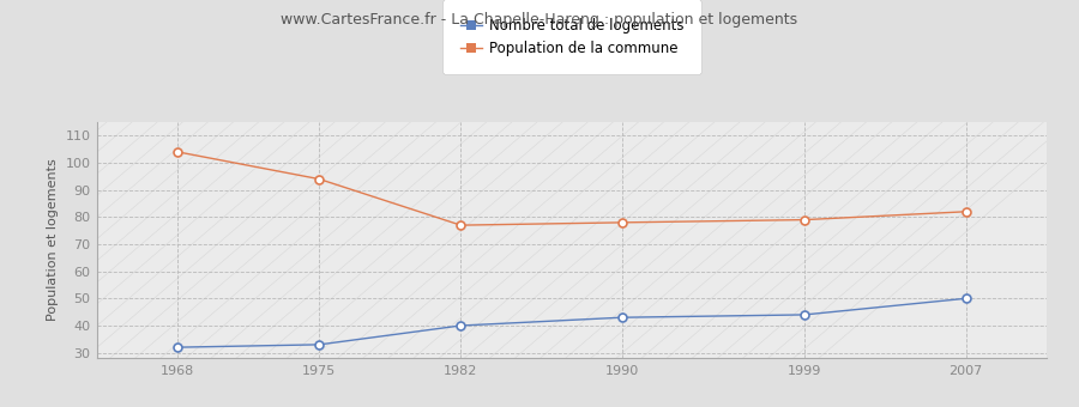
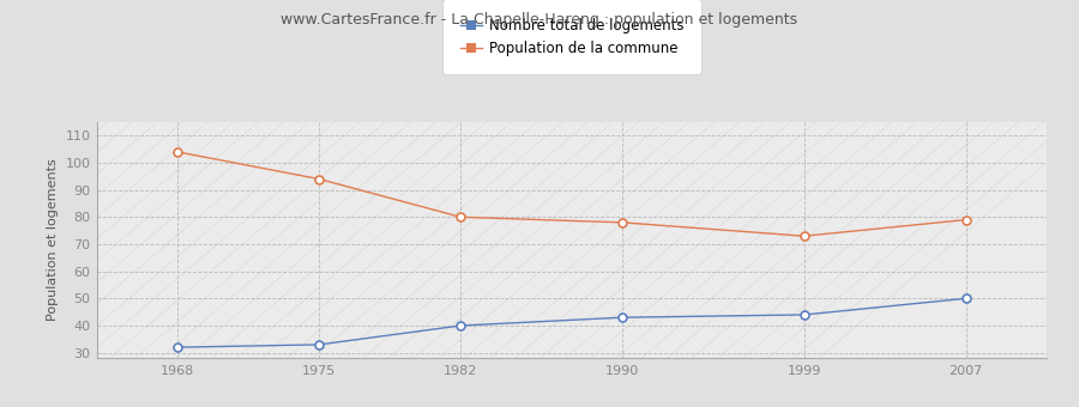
Population de la commune/1982: 77 -> 80
Population de la commune/1999: 79 -> 73
Population de la commune/2007: 82 -> 79
